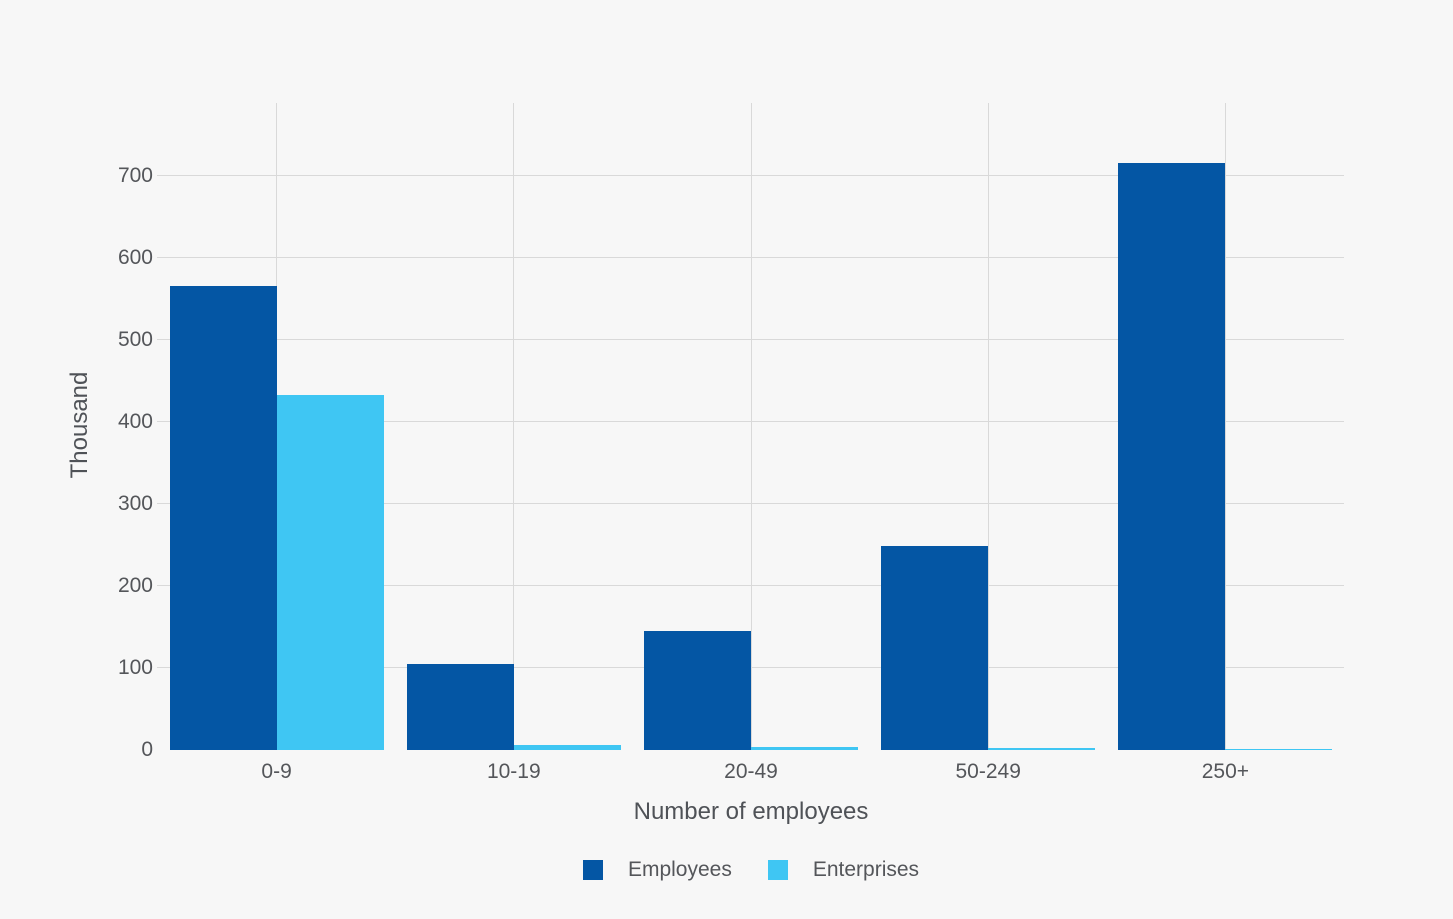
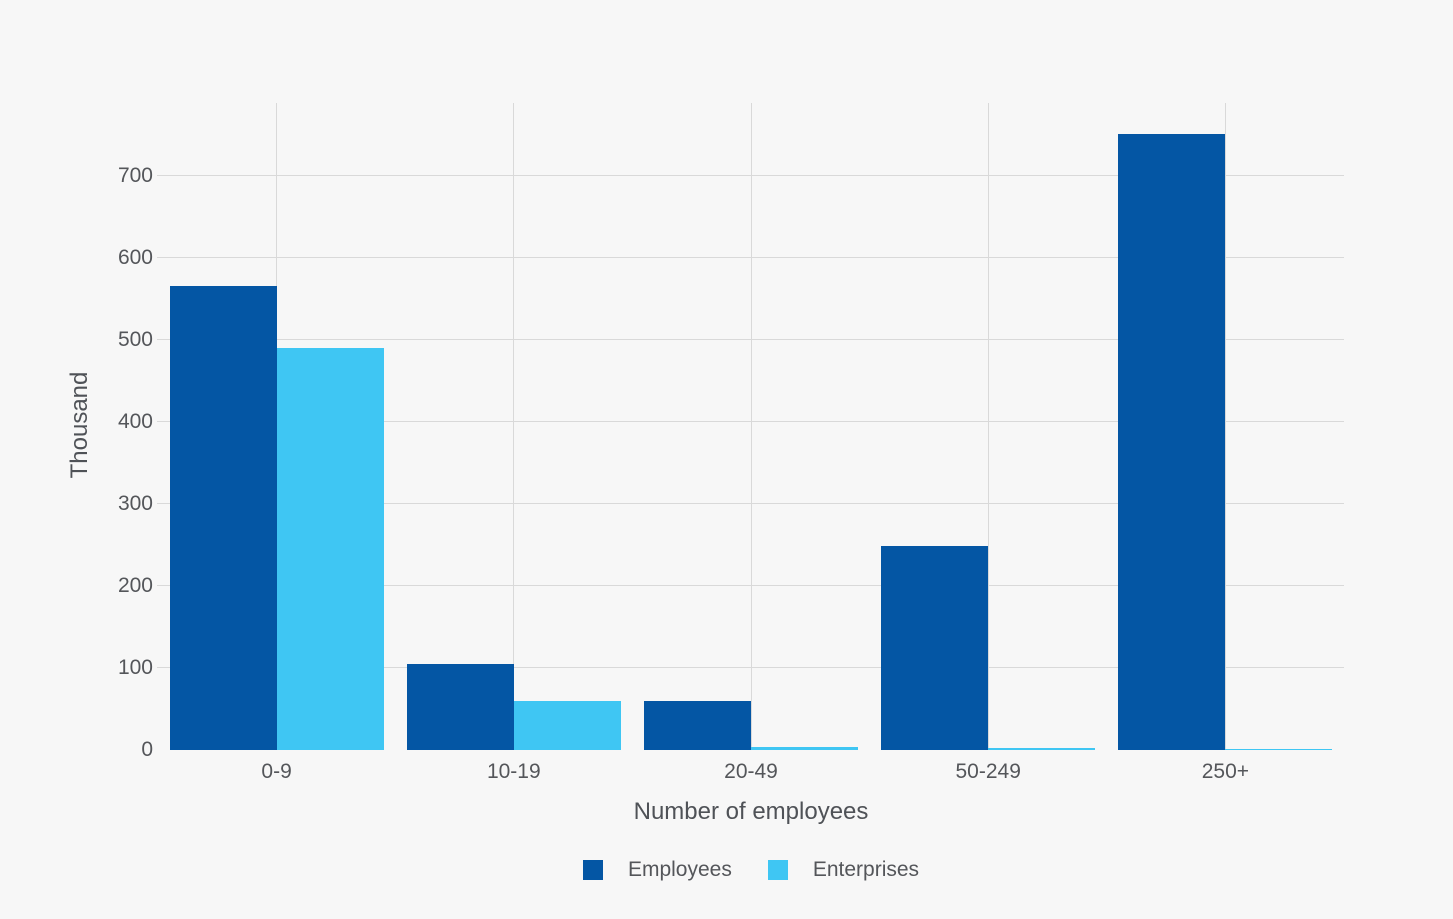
Enterprises/0-9: 430 -> 490
Enterprises/10-19: 10 -> 60
Employees/20-49: 140 -> 60
Employees/250+: 720 -> 750
